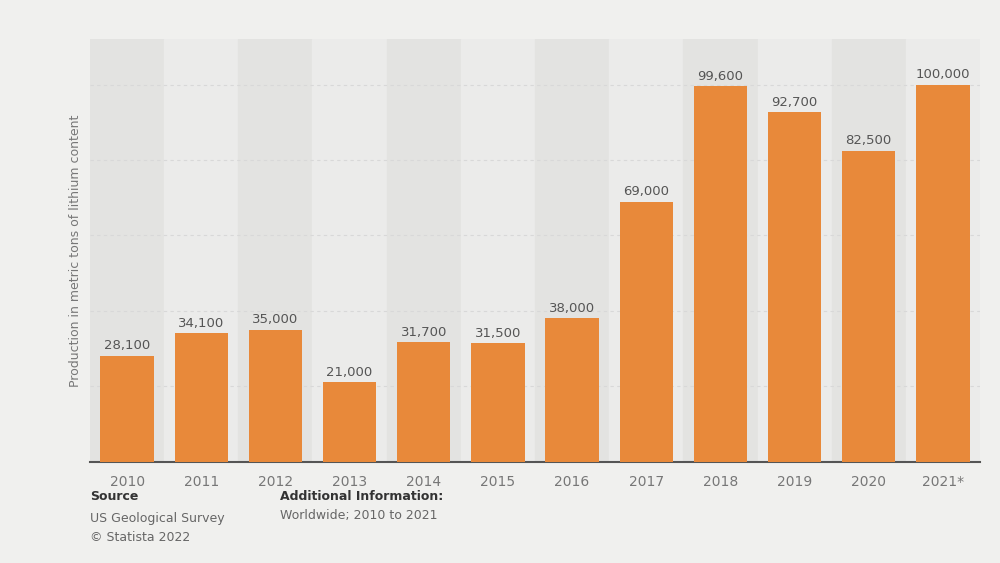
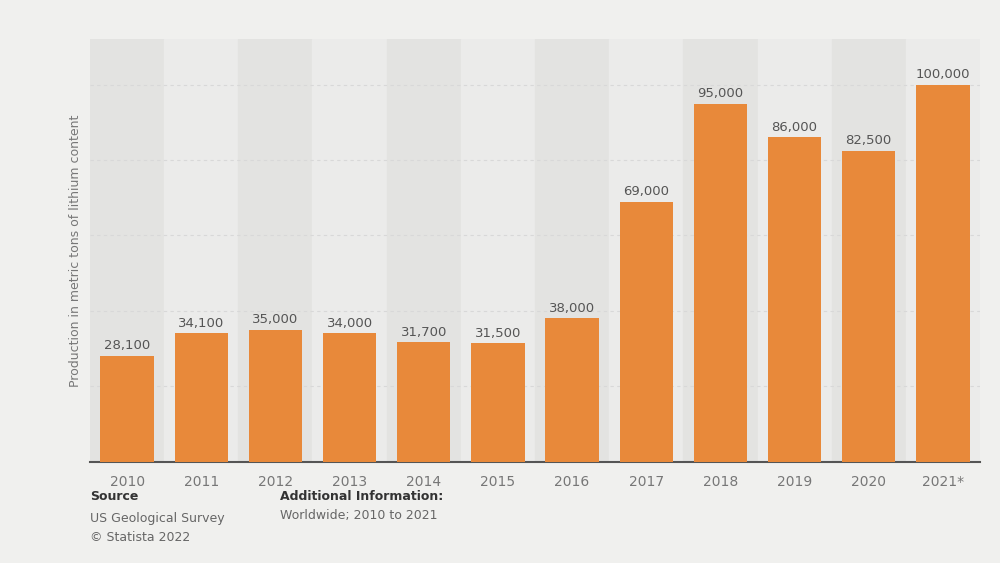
2013: 21,000 -> 34,000
2018: 99,600 -> 95,000
2019: 92,700 -> 86,000
